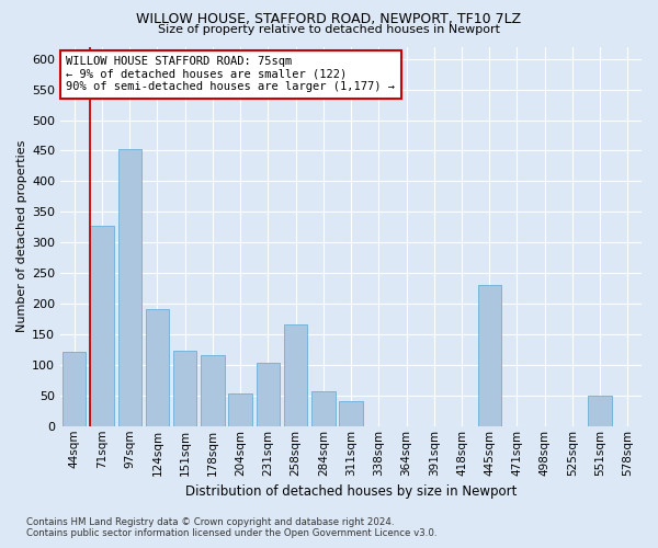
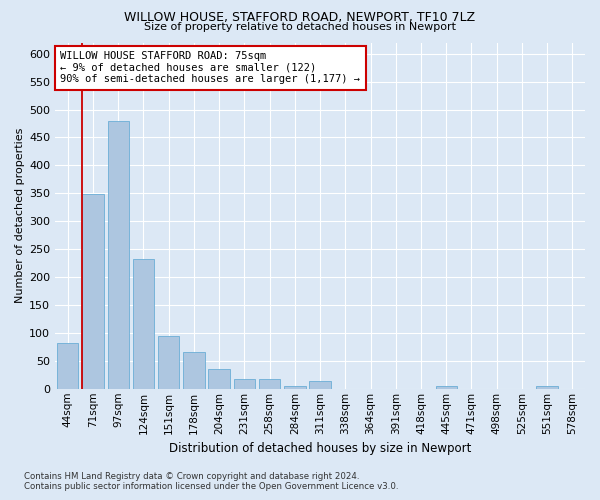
44sqm: 122 -> 82
71sqm: 328 -> 348
97sqm: 452 -> 480
124sqm: 192 -> 232
151sqm: 124 -> 95
178sqm: 116 -> 65
204sqm: 54 -> 35
231sqm: 104 -> 17
258sqm: 166 -> 18
284sqm: 56 -> 5
311sqm: 40 -> 14
445sqm: 230 -> 5
551sqm: 50 -> 5
